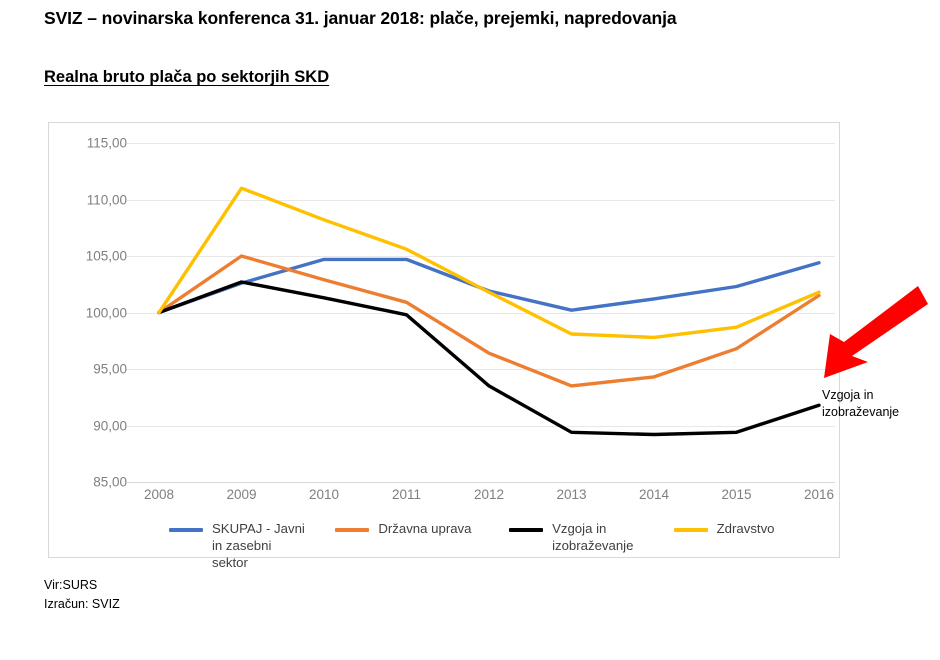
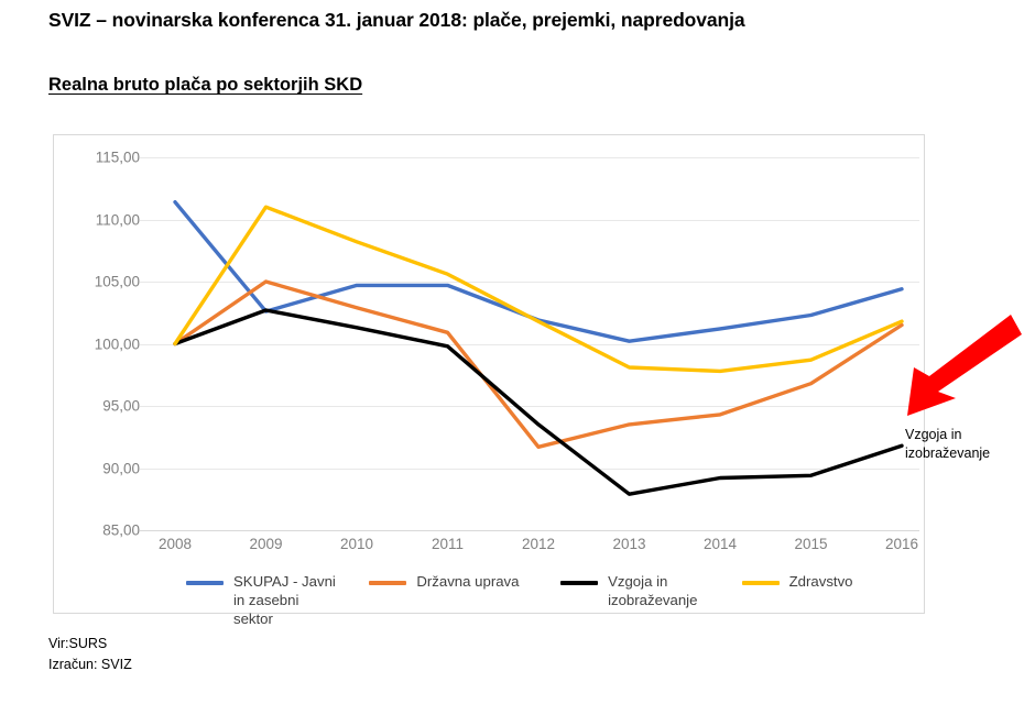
SKUPAJ - Javni in zasebni sektor/2008: 100,0 -> 111,4
Državna uprava/2012: 96,4 -> 91,7
Vzgoja in izobraževanje/2013: 89,4 -> 87,9
